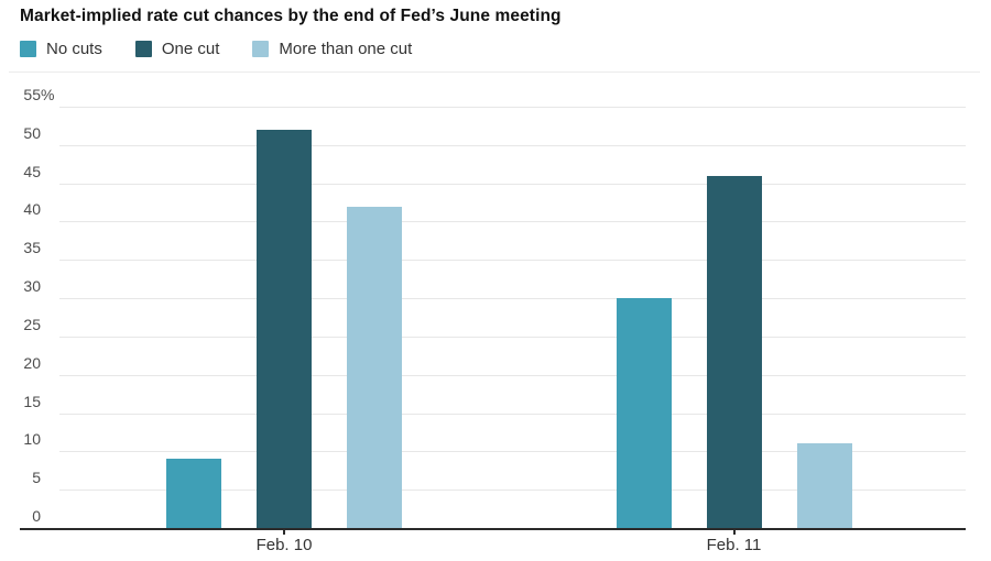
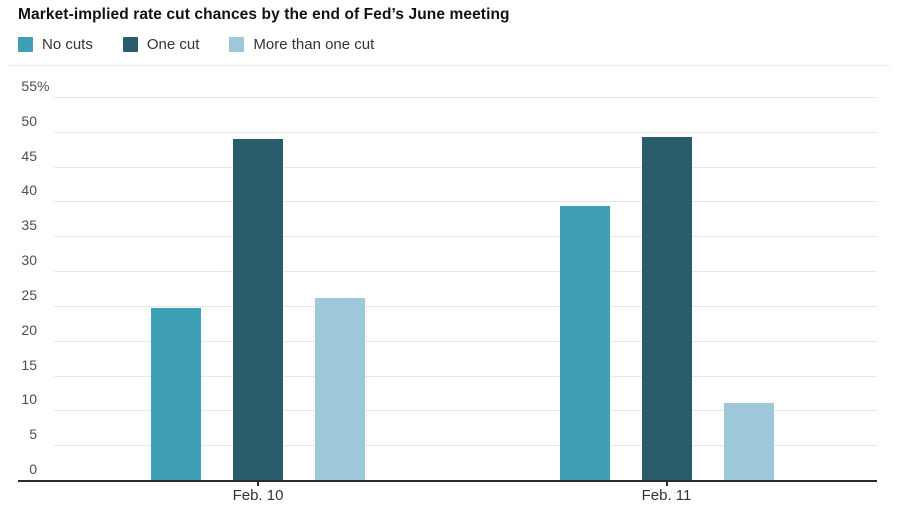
No cuts/Feb. 10: 9 -> 25
One cut/Feb. 10: 52 -> 49
More than one cut/Feb. 10: 42 -> 26
No cuts/Feb. 11: 30 -> 39
One cut/Feb. 11: 46 -> 49
